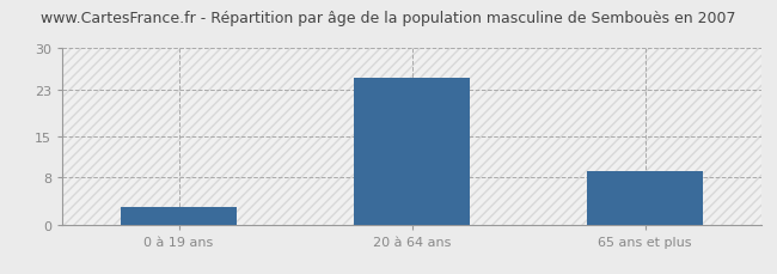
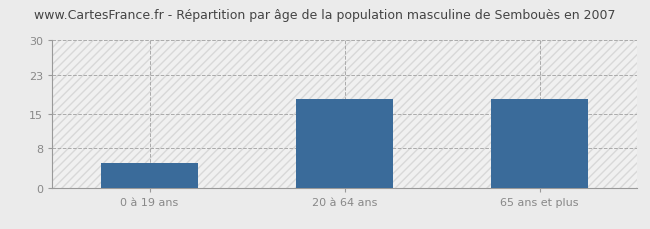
0 à 19 ans: 3 -> 5
20 à 64 ans: 25 -> 18
65 ans et plus: 9 -> 18
